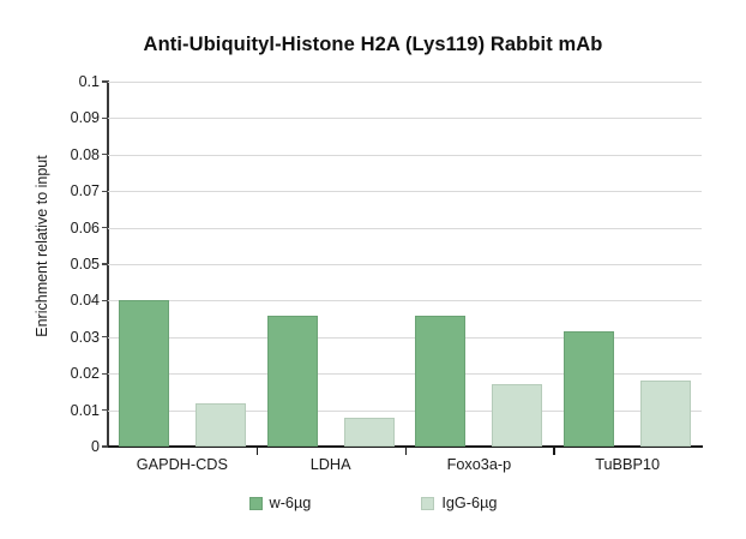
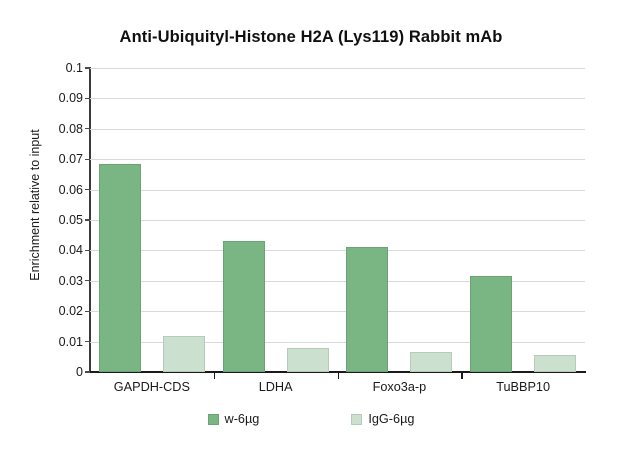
w-6µg/GAPDH-CDS: 0.040 -> 0.069
w-6µg/LDHA: 0.036 -> 0.043
w-6µg/Foxo3a-p: 0.036 -> 0.041
IgG-6µg/Foxo3a-p: 0.017 -> 0.006
IgG-6µg/TuBBP10: 0.018 -> 0.006
